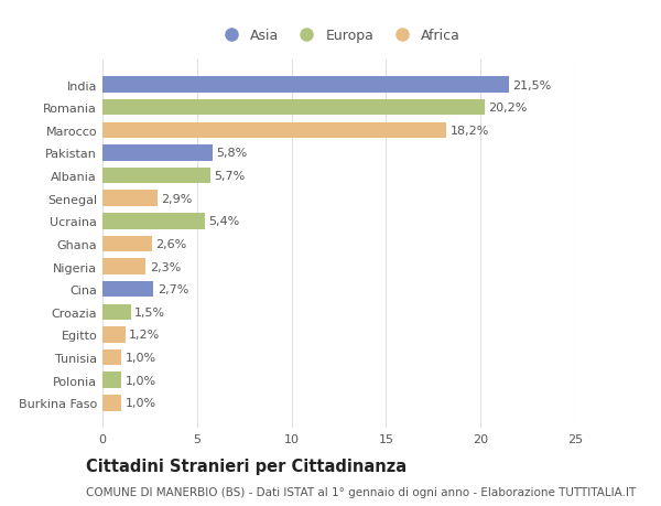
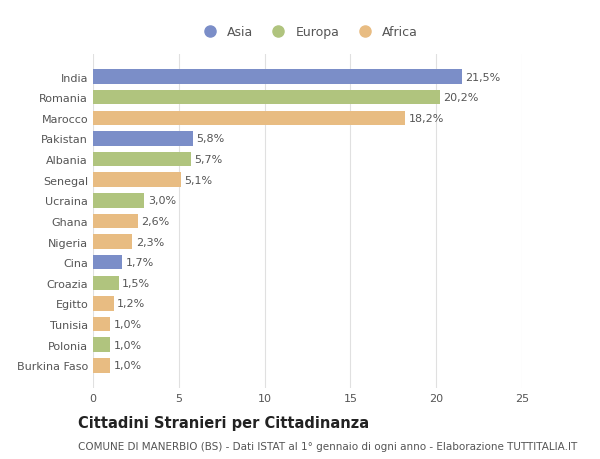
Senegal: 2,9% -> 5,1%
Ucraina: 5,4% -> 3,0%
Cina: 2,7% -> 1,7%
